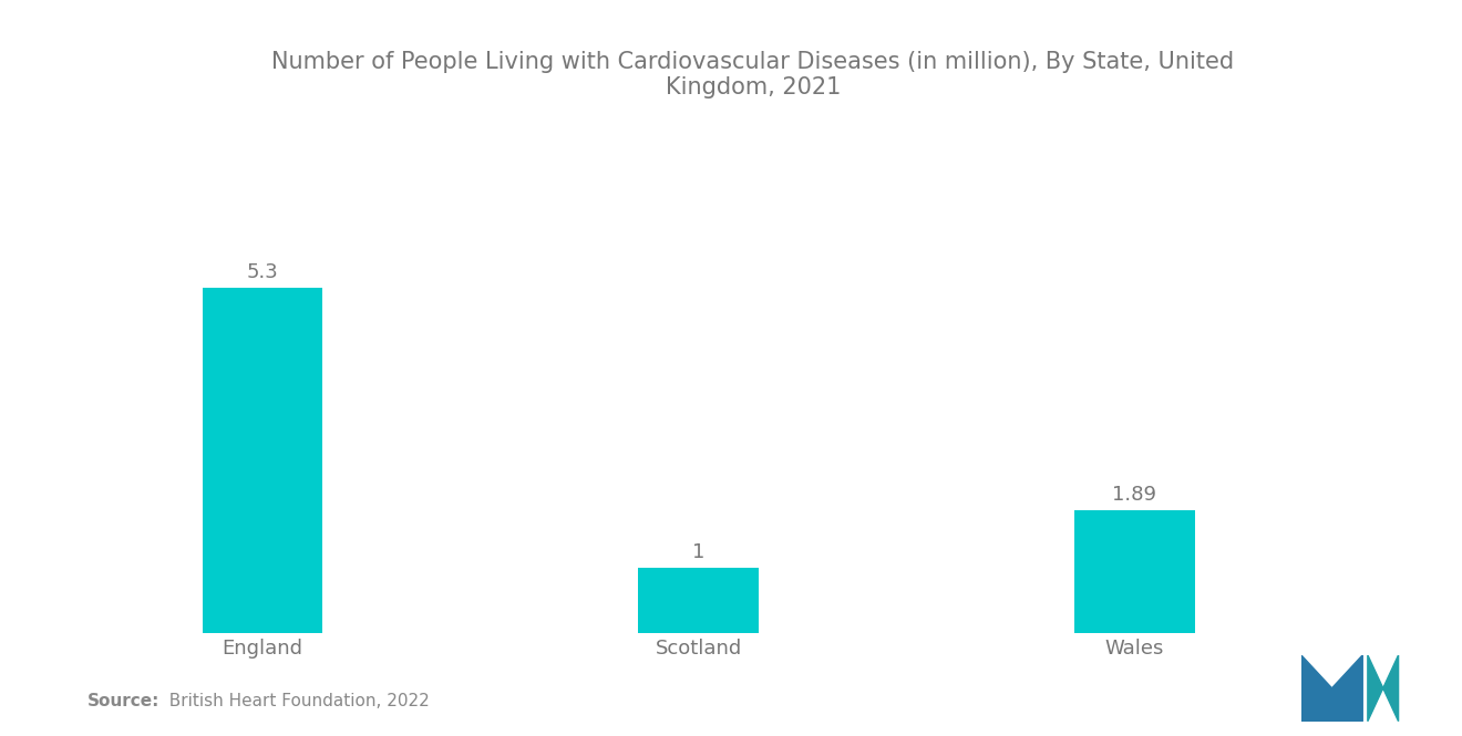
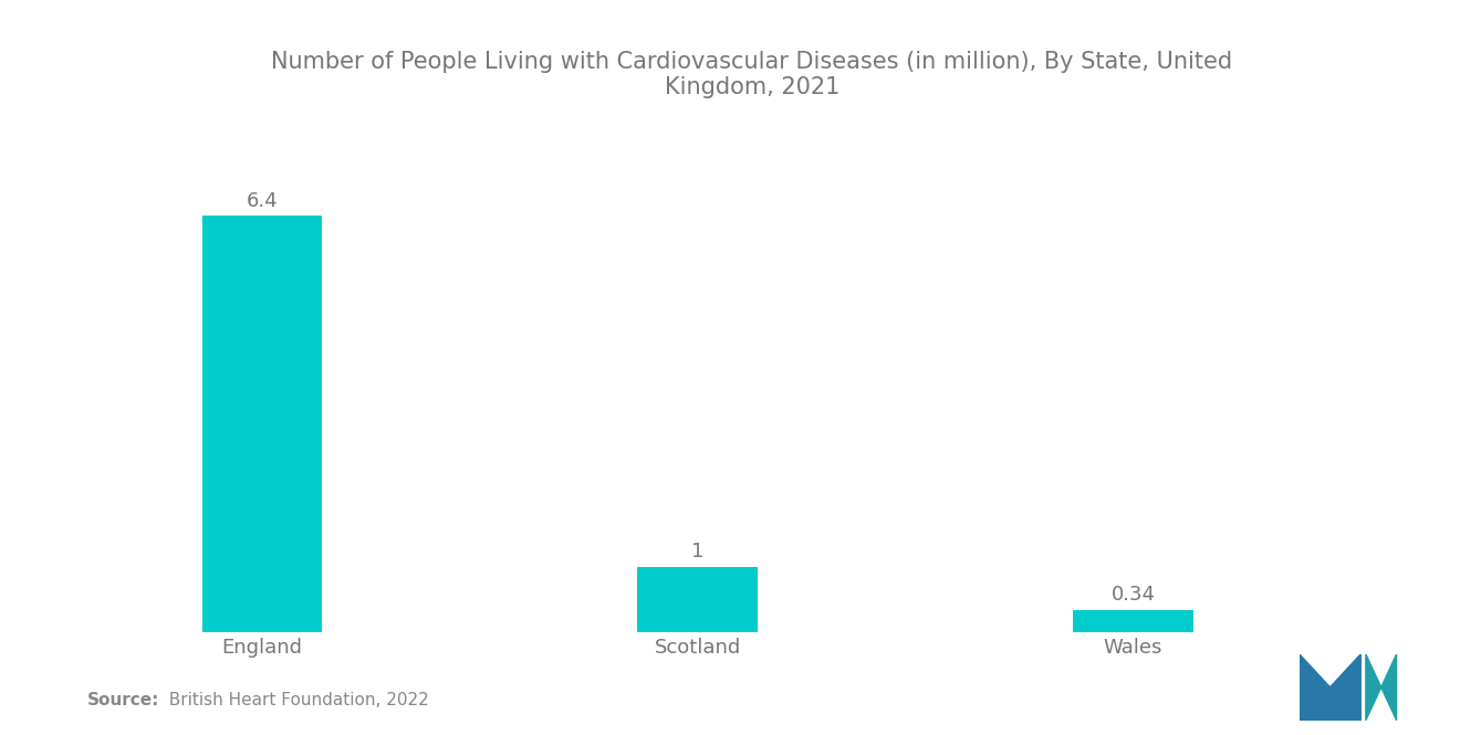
England: 5.3 -> 6.4
Wales: 1.89 -> 0.34
